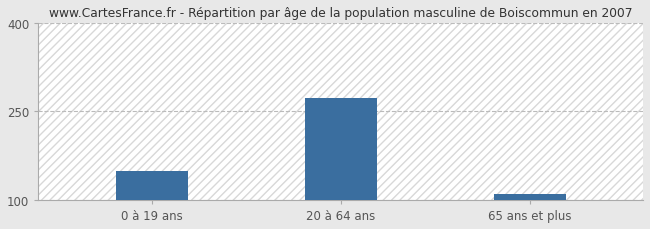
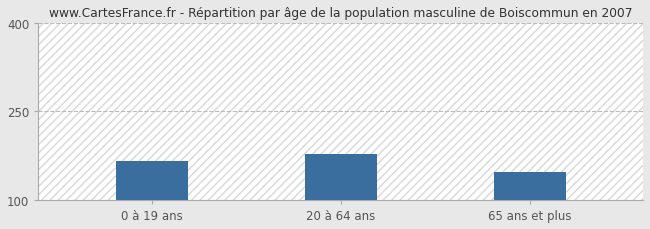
0 à 19 ans: 150 -> 166
20 à 64 ans: 272 -> 178
65 ans et plus: 110 -> 148
